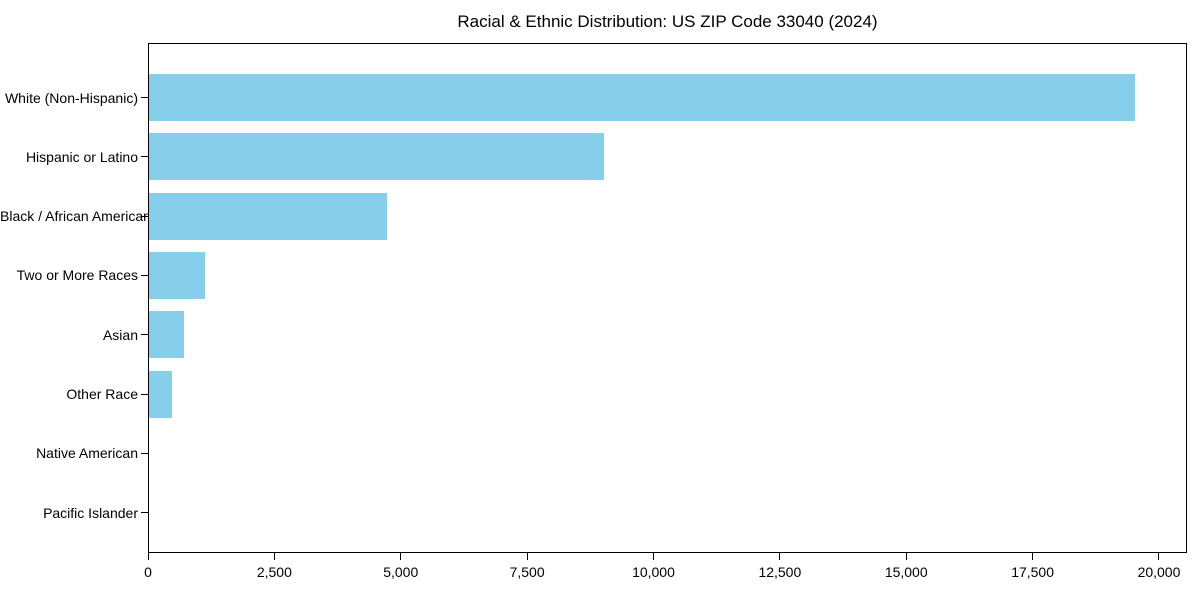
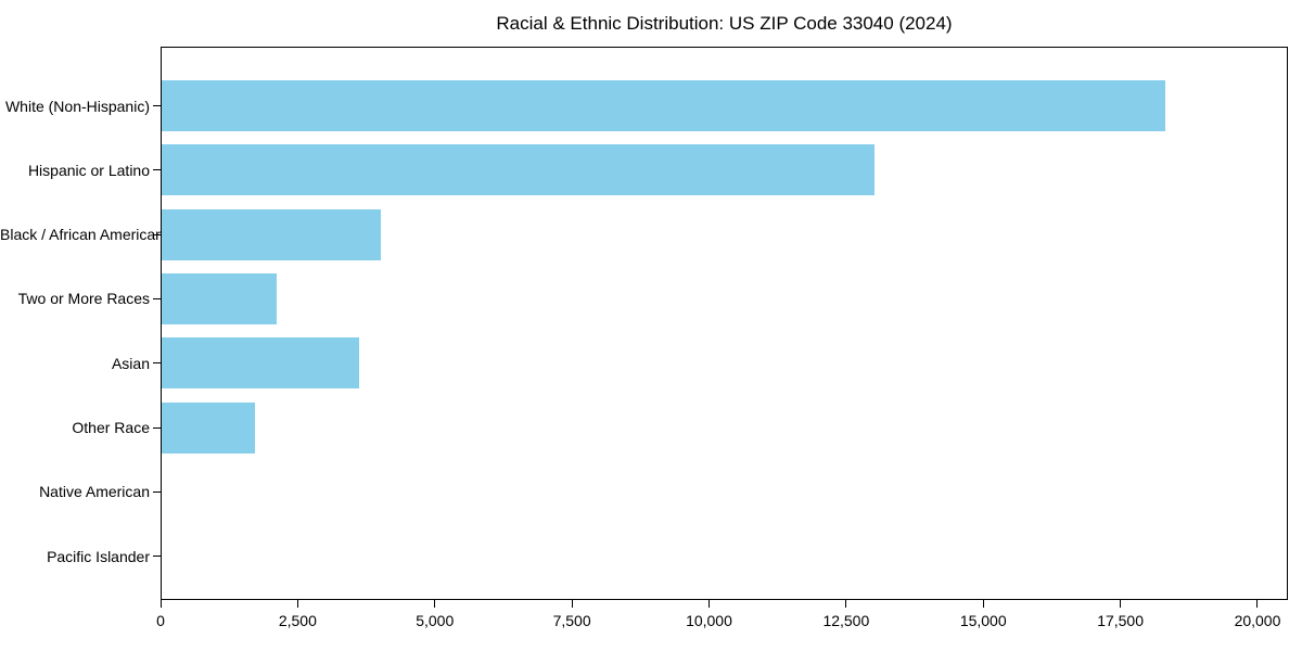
White (Non-Hispanic): 19500 -> 18300
Hispanic or Latino: 9000 -> 13000
Black / African American: 4700 -> 4000
Two or More Races: 1100 -> 2100
Asian: 700 -> 3600
Other Race: 400 -> 1700
